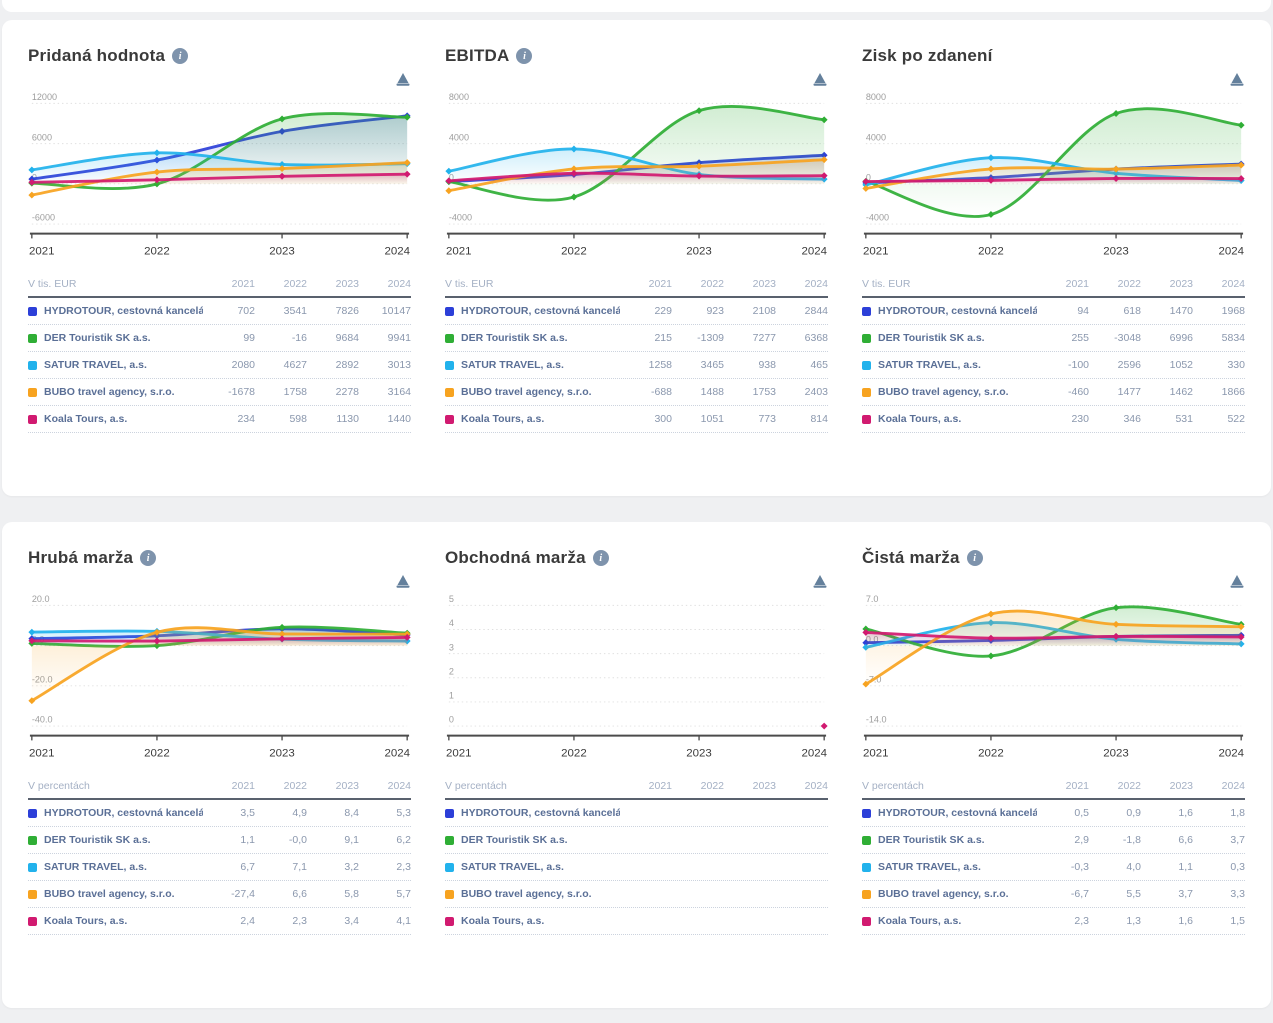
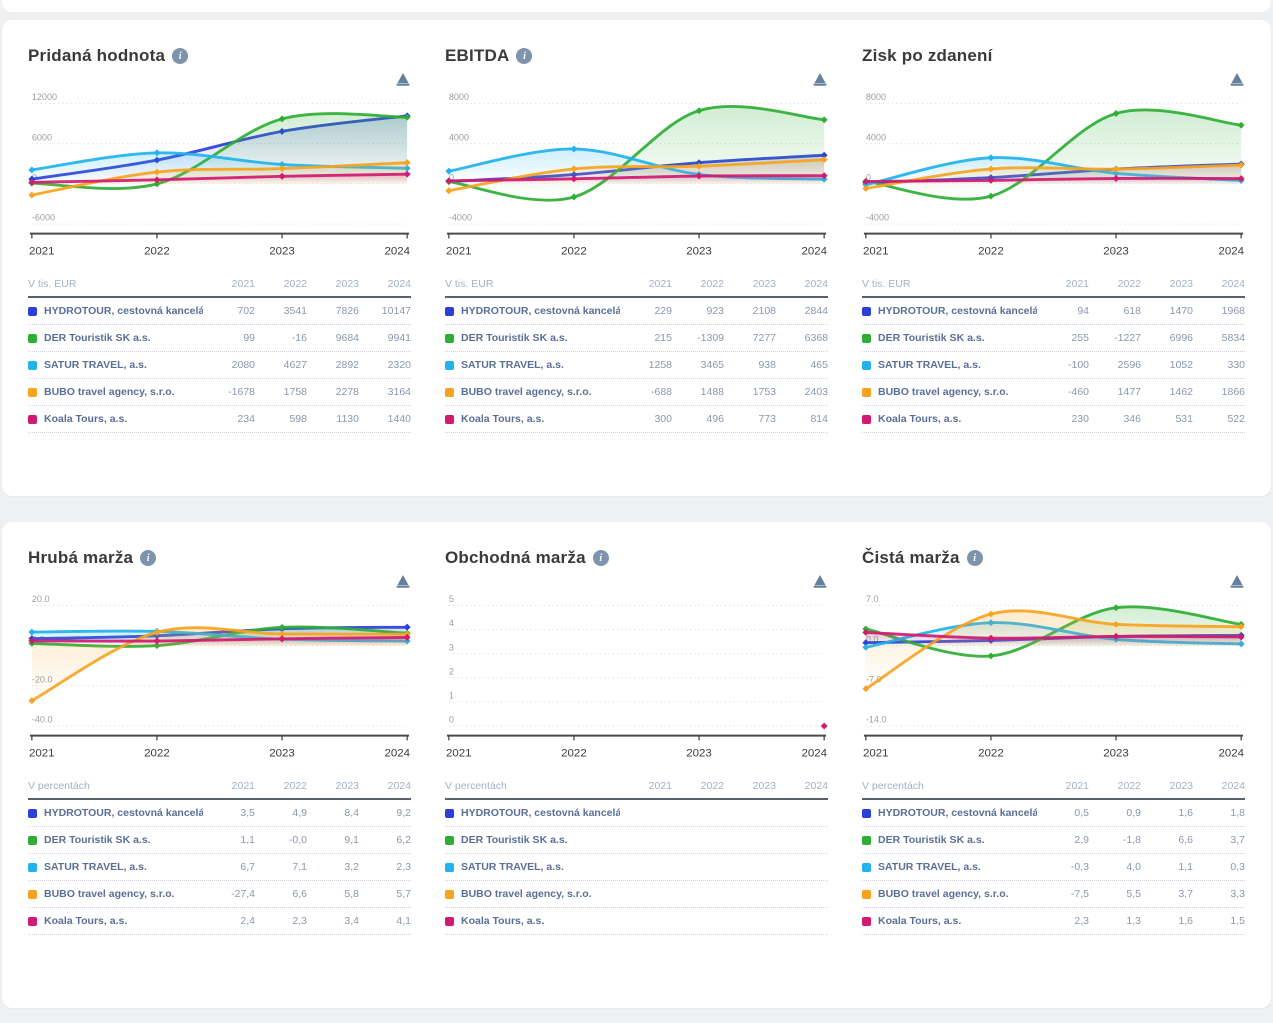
Pridaná hodnota/SATUR TRAVEL, a.s./2024: 3013 -> 2320
EBITDA/Koala Tours, a.s./2022: 1051 -> 496
Zisk po zdanení/DER Touristik SK a.s./2022: -3048 -> -1227
Hrubá marža/HYDROTOUR, cestovná kancelári.../2024: 5,3 -> 9,2
Čistá marža/BUBO travel agency, s.r.o./2021: -6,7 -> -7,5
